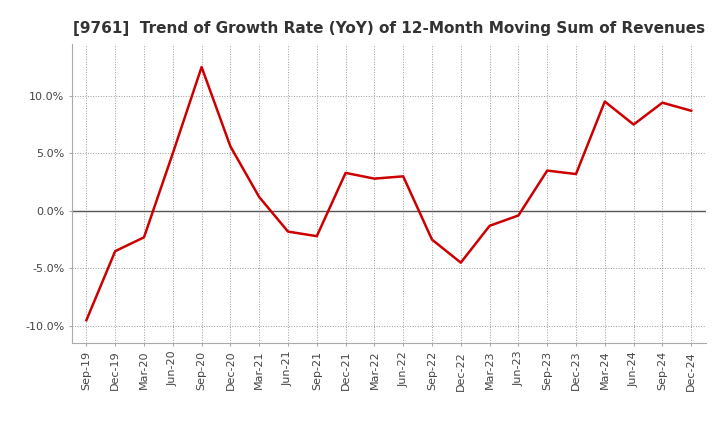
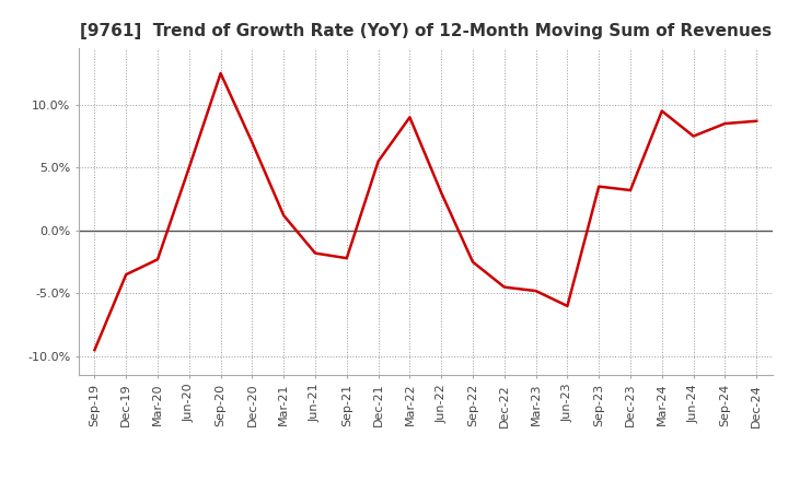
Dec-20: 5.6% -> 7.0%
Dec-21: 3.3% -> 5.5%
Mar-22: 2.8% -> 9.0%
Mar-23: -1.3% -> -4.8%
Jun-23: -0.4% -> -6.0%
Sep-24: 9.4% -> 8.5%
